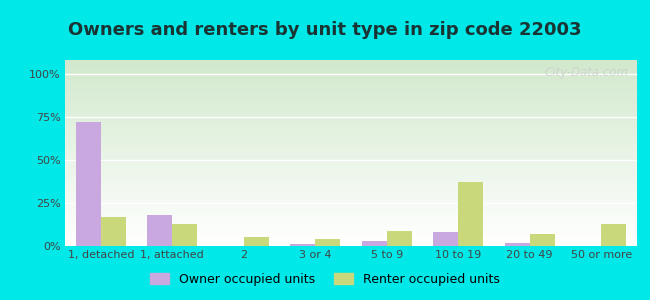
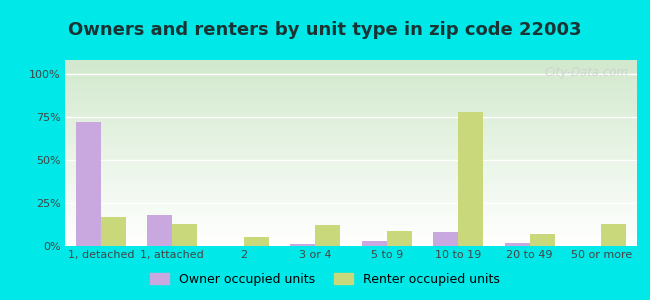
Renter occupied units/3 or 4: 4% -> 12%
Renter occupied units/10 to 19: 37% -> 78%
